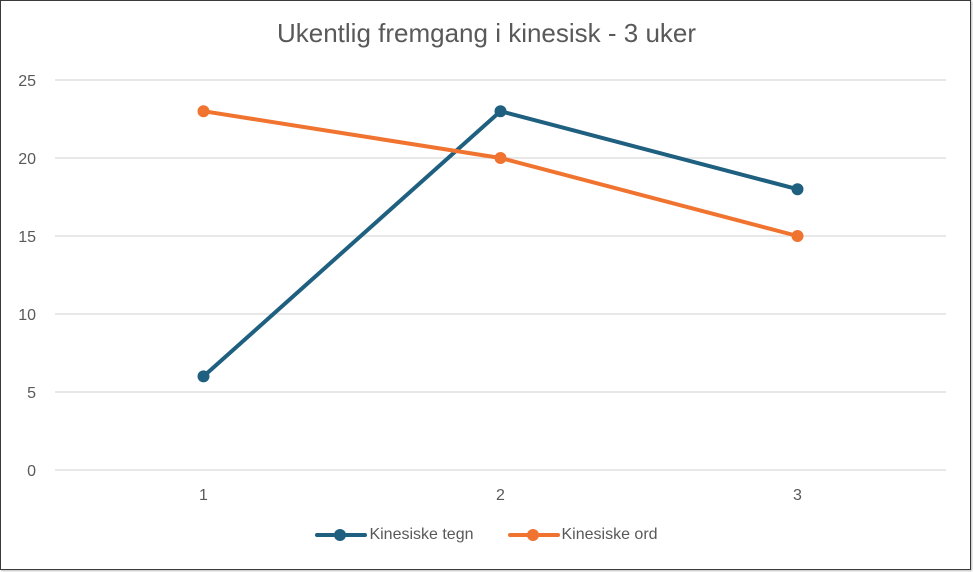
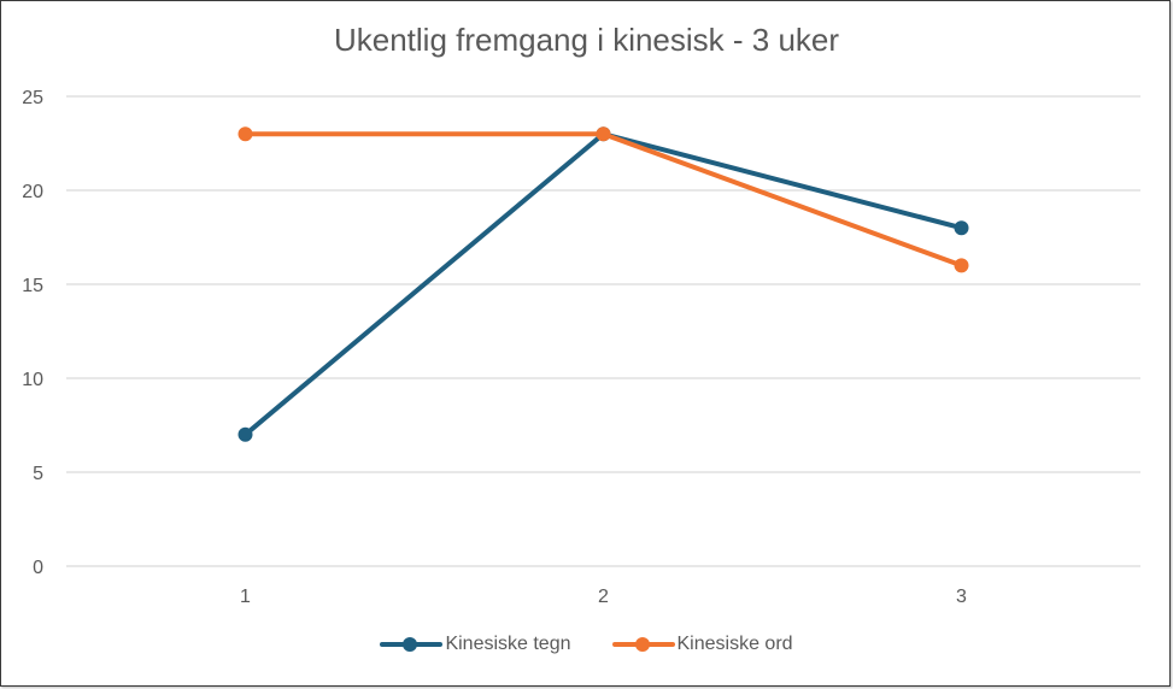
Kinesiske tegn/1: 6 -> 7
Kinesiske ord/2: 20 -> 23
Kinesiske ord/3: 15 -> 16
